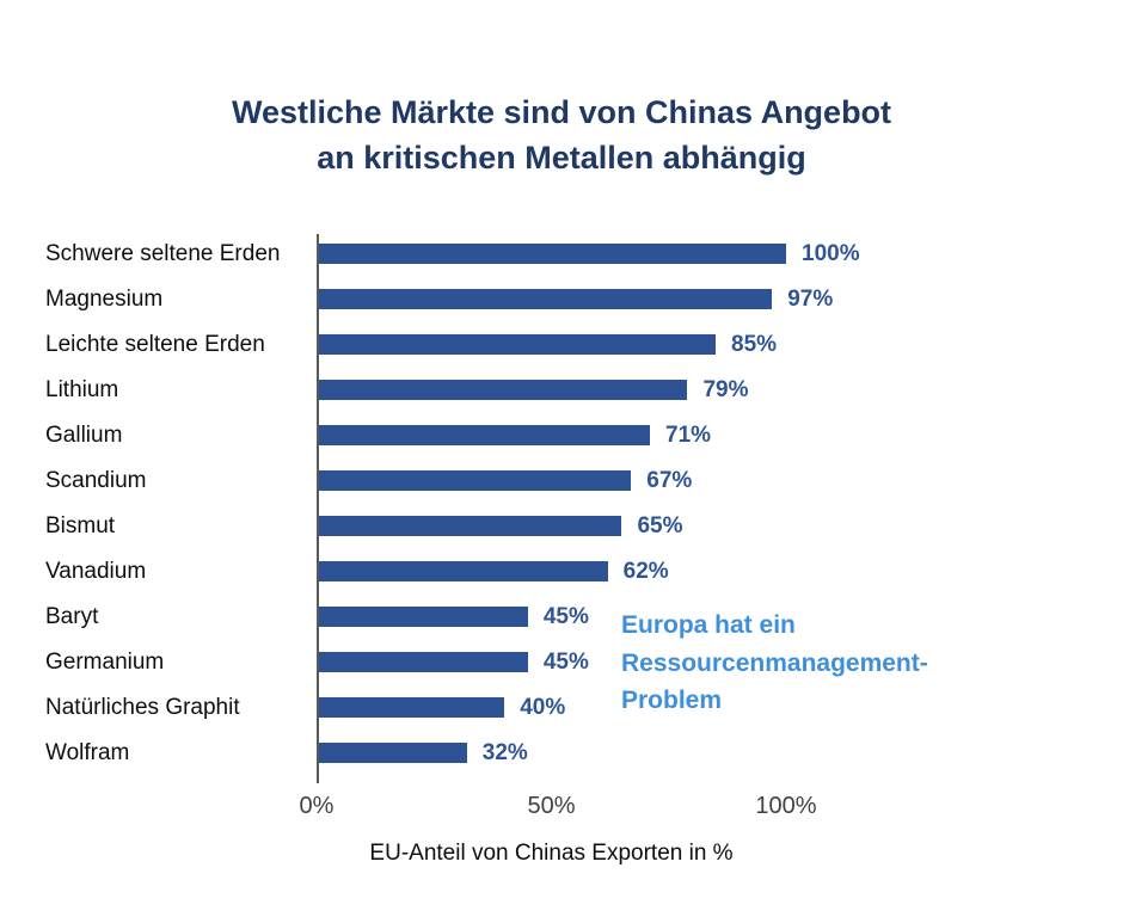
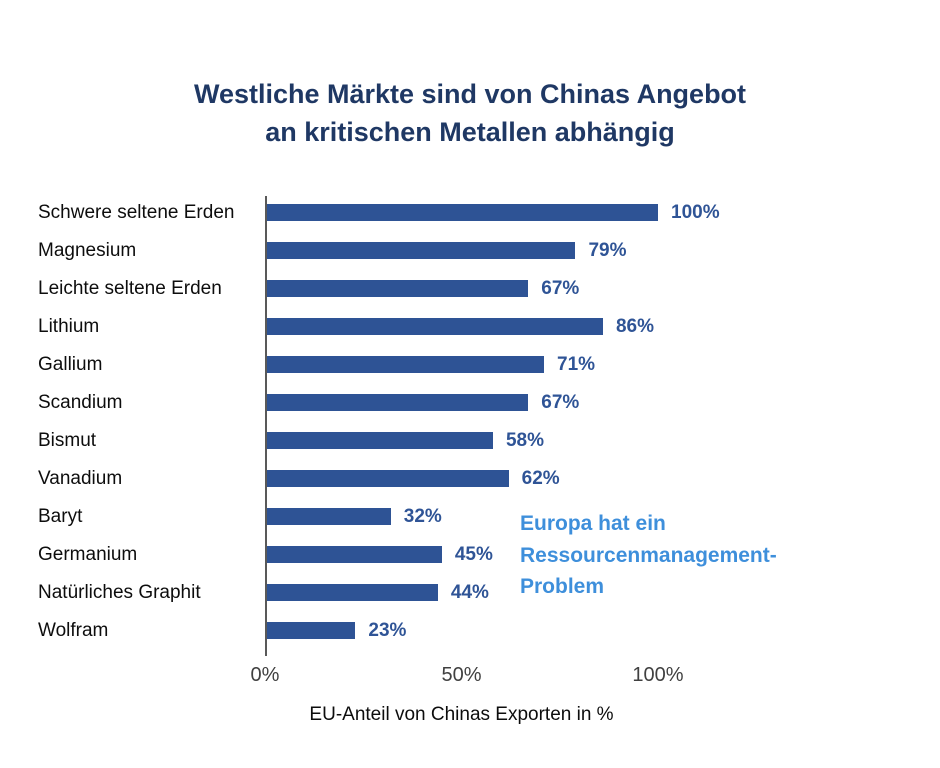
Magnesium: 97% -> 79%
Leichte seltene Erden: 85% -> 67%
Lithium: 79% -> 86%
Bismut: 65% -> 58%
Baryt: 45% -> 32%
Natürliches Graphit: 40% -> 44%
Wolfram: 32% -> 23%
